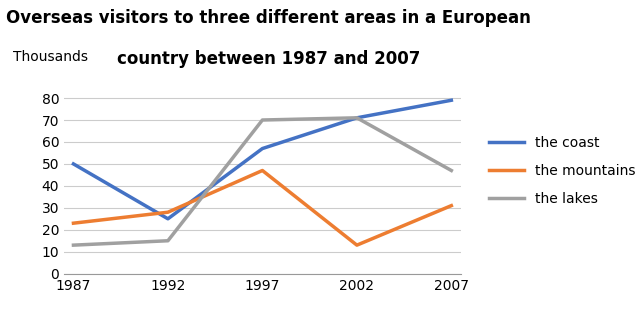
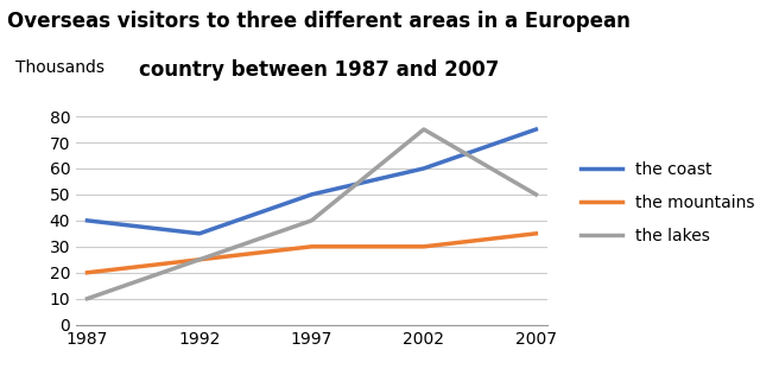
the coast/1987: 50 -> 40
the mountains/1987: 23 -> 20
the lakes/1987: 13 -> 10
the coast/1992: 25 -> 35
the mountains/1992: 28 -> 25
the lakes/1992: 15 -> 25
the coast/1997: 57 -> 50
the mountains/1997: 47 -> 30
the lakes/1997: 70 -> 40
the coast/2002: 71 -> 60
the mountains/2002: 13 -> 30
the lakes/2002: 71 -> 75
the coast/2007: 79 -> 75
the mountains/2007: 31 -> 35
the lakes/2007: 47 -> 50
